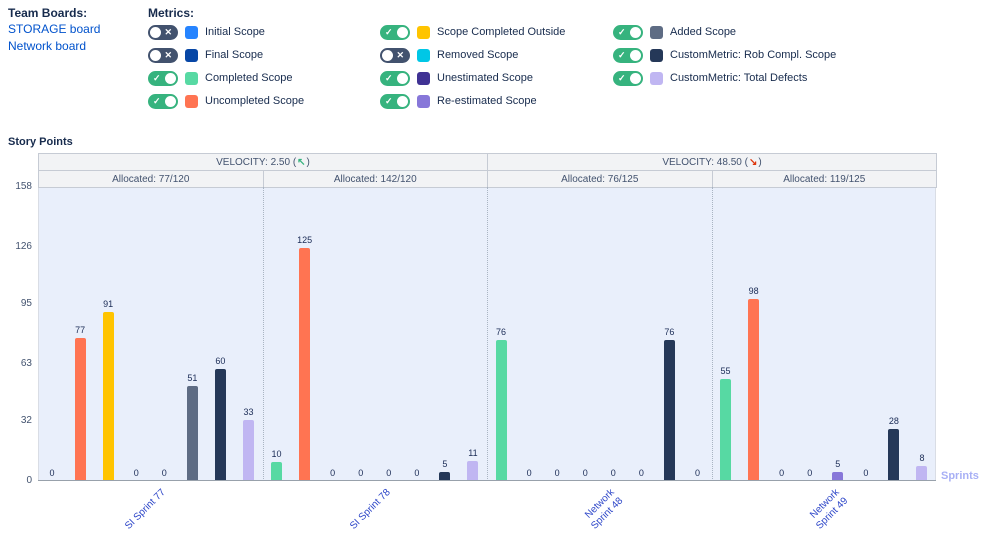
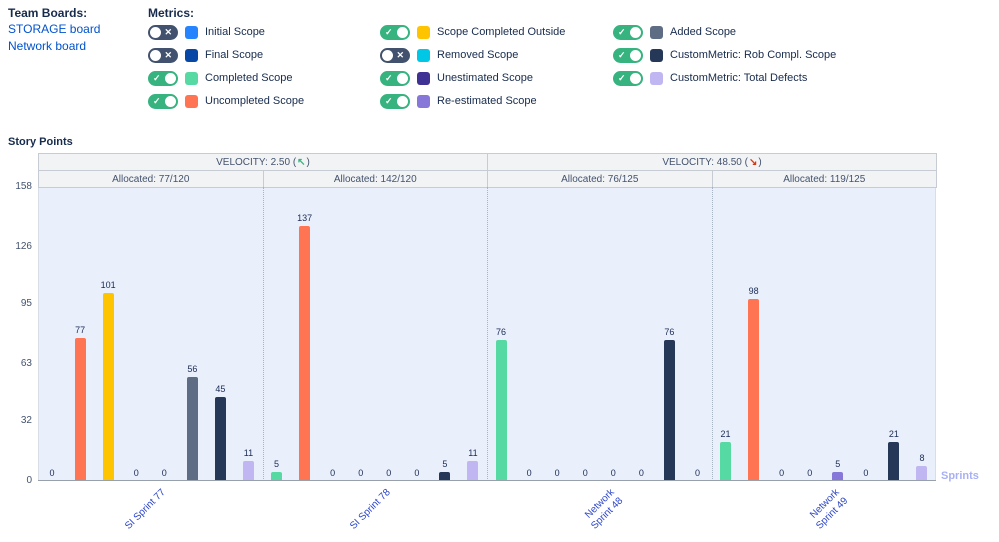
Scope Completed Outside/SI Sprint 77: 91 -> 101
Added Scope/SI Sprint 77: 51 -> 56
CustomMetric: Rob Compl. Scope/SI Sprint 77: 60 -> 45
CustomMetric: Total Defects/SI Sprint 77: 33 -> 11
Completed Scope/SI Sprint 78: 10 -> 5
Uncompleted Scope/SI Sprint 78: 125 -> 137
Completed Scope/Network Sprint 49: 55 -> 21
CustomMetric: Rob Compl. Scope/Network Sprint 49: 28 -> 21
